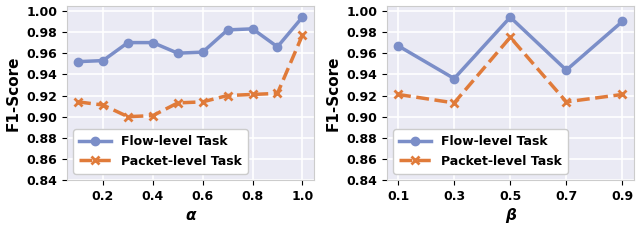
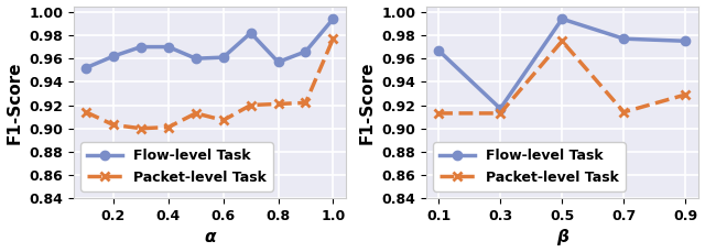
Flow-level Task/0.2: 0.953 -> 0.962
Packet-level Task/0.2: 0.911 -> 0.903
Packet-level Task/0.6: 0.914 -> 0.907
Flow-level Task/0.8: 0.983 -> 0.957
Packet-level Task/0.1: 0.921 -> 0.913
Flow-level Task/0.3: 0.936 -> 0.917
Flow-level Task/0.7: 0.944 -> 0.977
Flow-level Task/0.9: 0.990 -> 0.975
Packet-level Task/0.9: 0.921 -> 0.929
